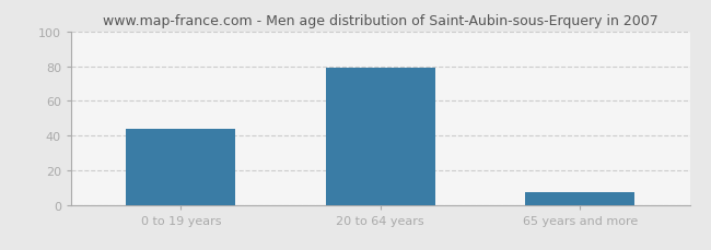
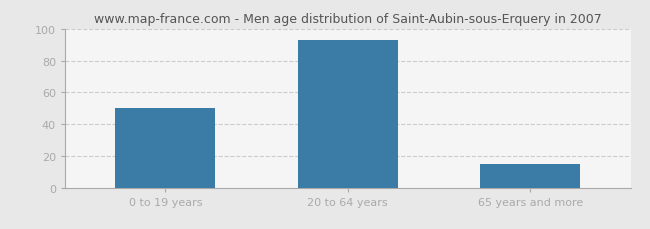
0 to 19 years: 44 -> 50
20 to 64 years: 79 -> 93
65 years and more: 7 -> 15
